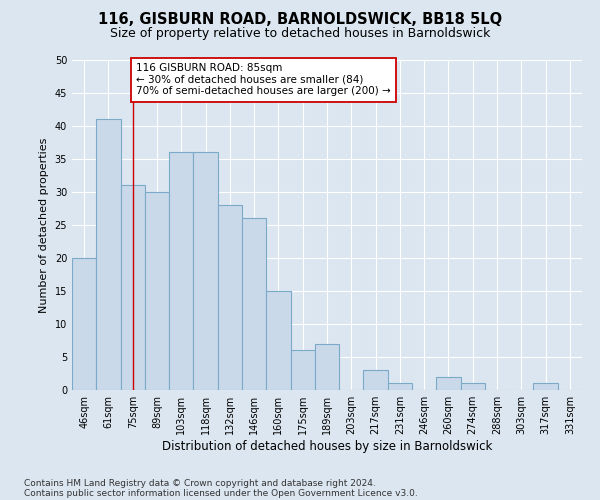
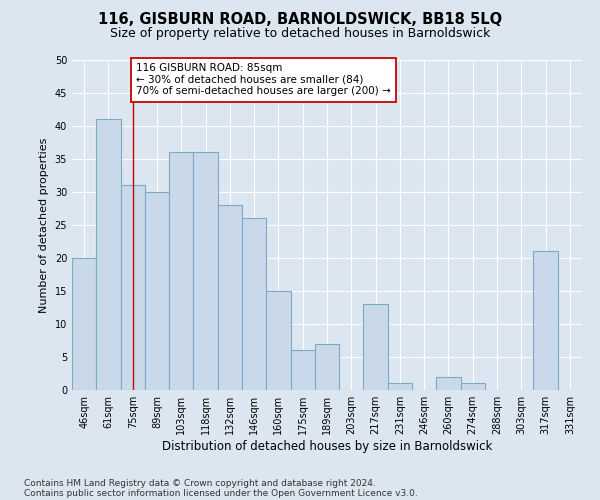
217sqm: 3 -> 13
317sqm: 1 -> 21
